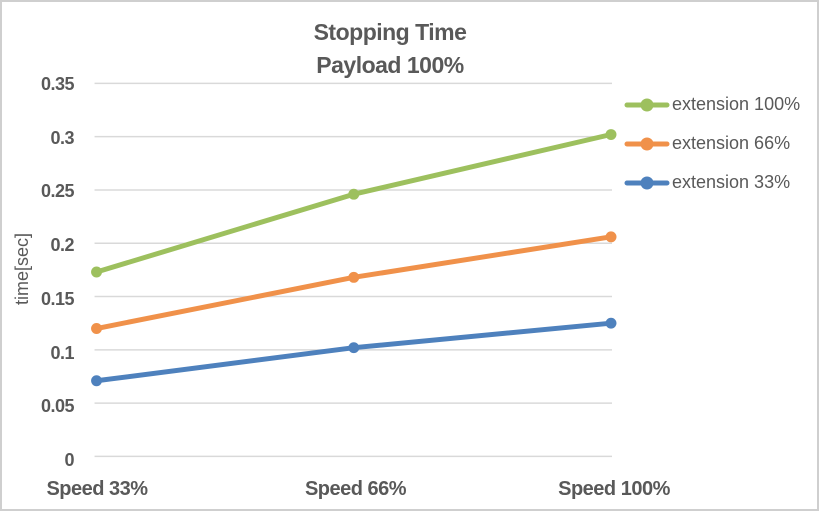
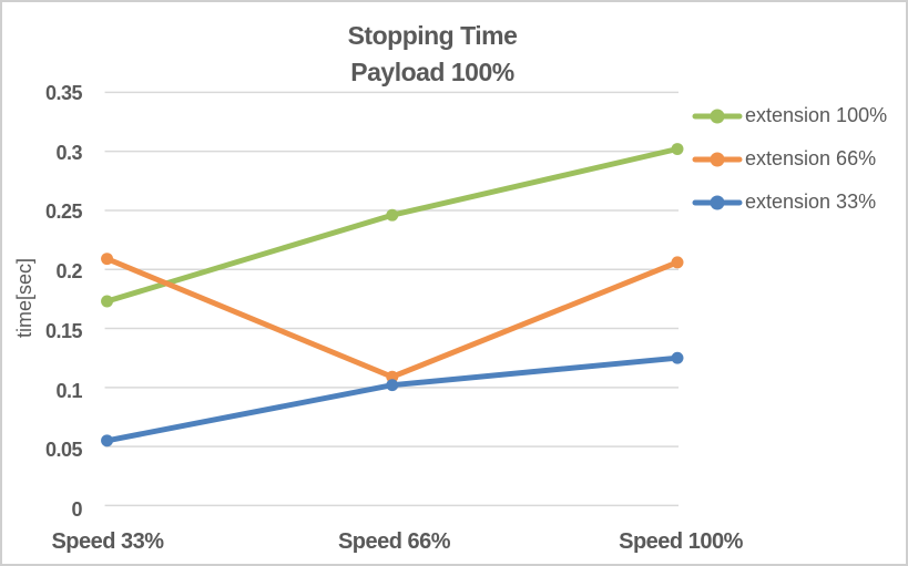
extension 66%/Speed 33%: 0.120 -> 0.209
extension 33%/Speed 33%: 0.071 -> 0.055
extension 66%/Speed 66%: 0.168 -> 0.109
